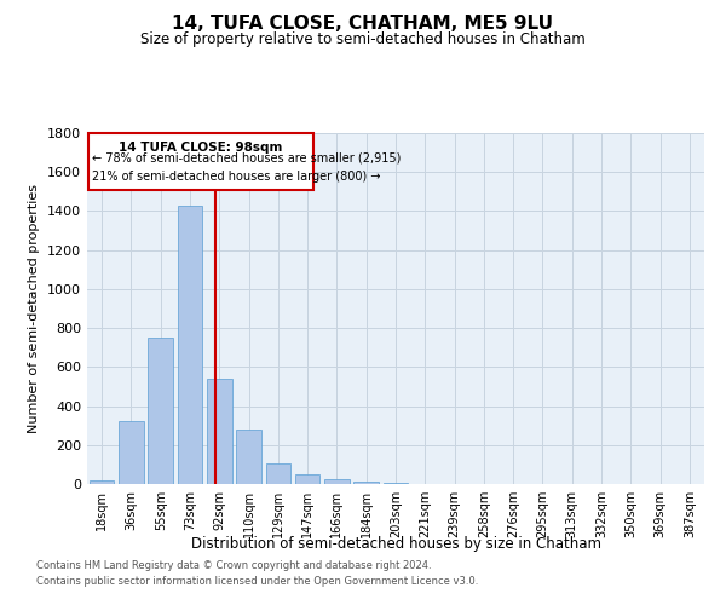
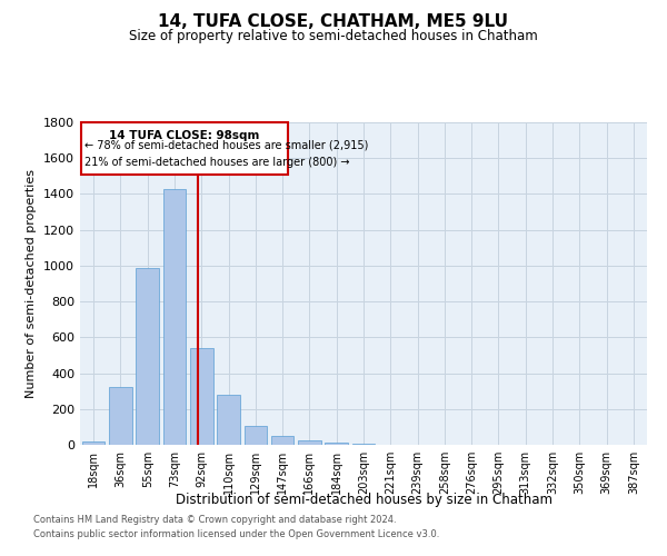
55sqm: 750 -> 990
